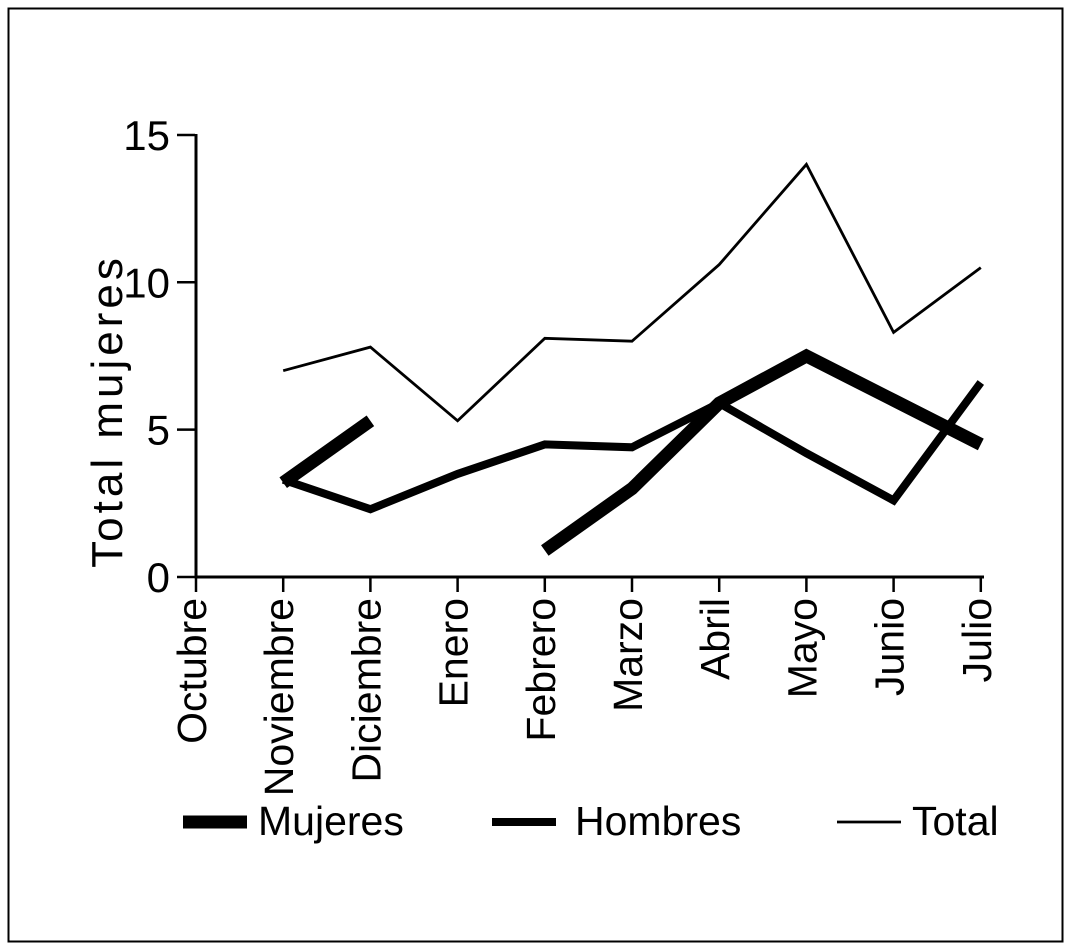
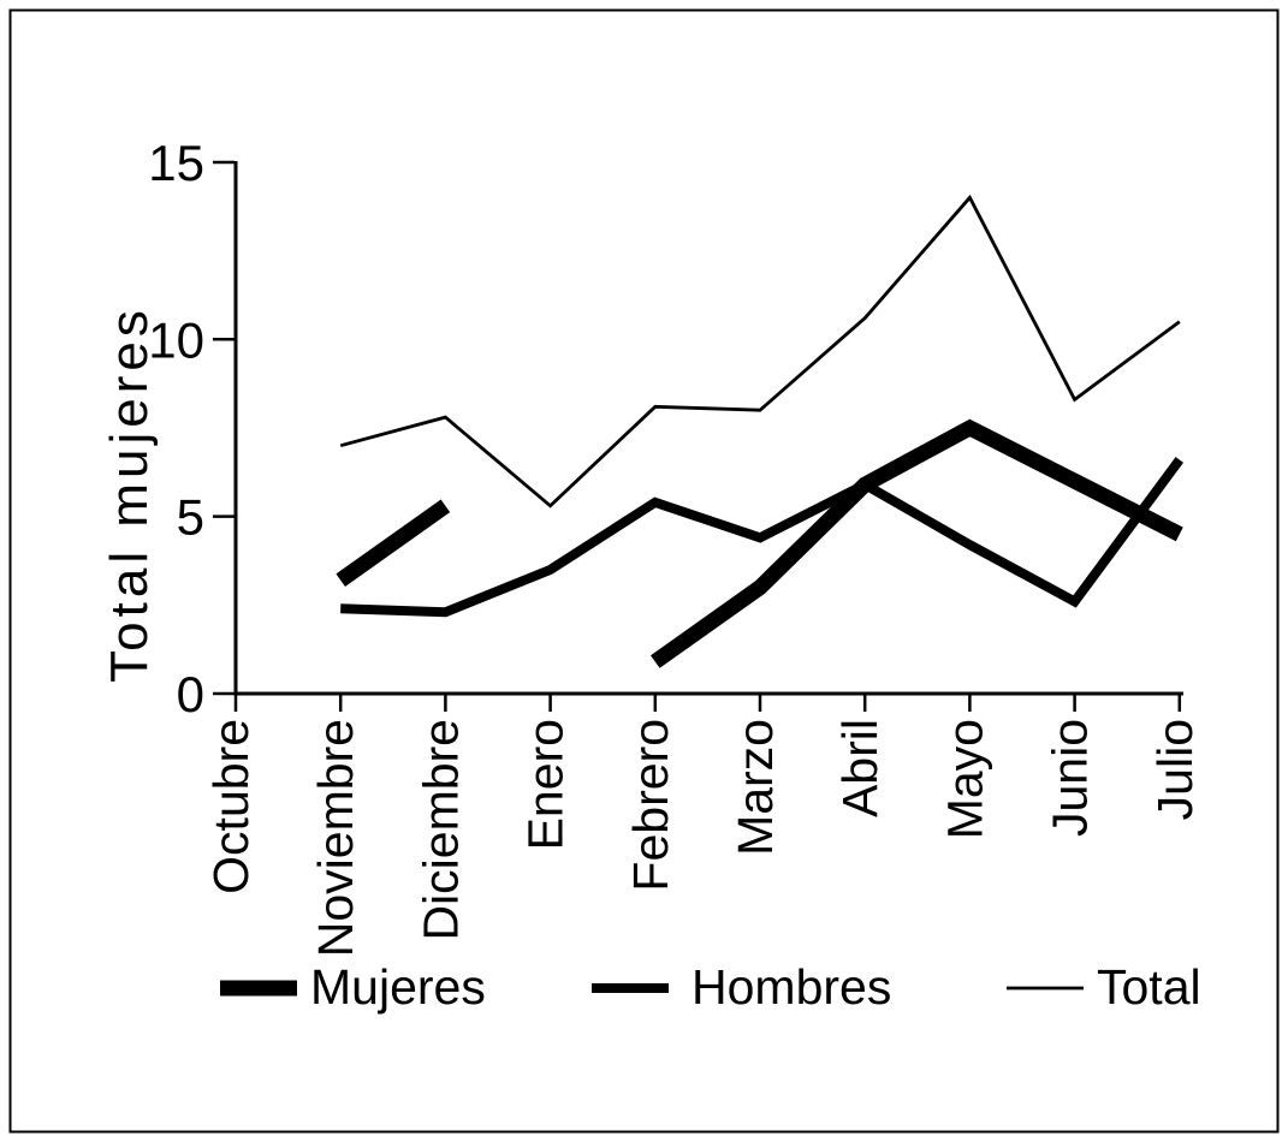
Hombres/Noviembre: 3.3 -> 2.4
Hombres/Febrero: 4.5 -> 5.4
